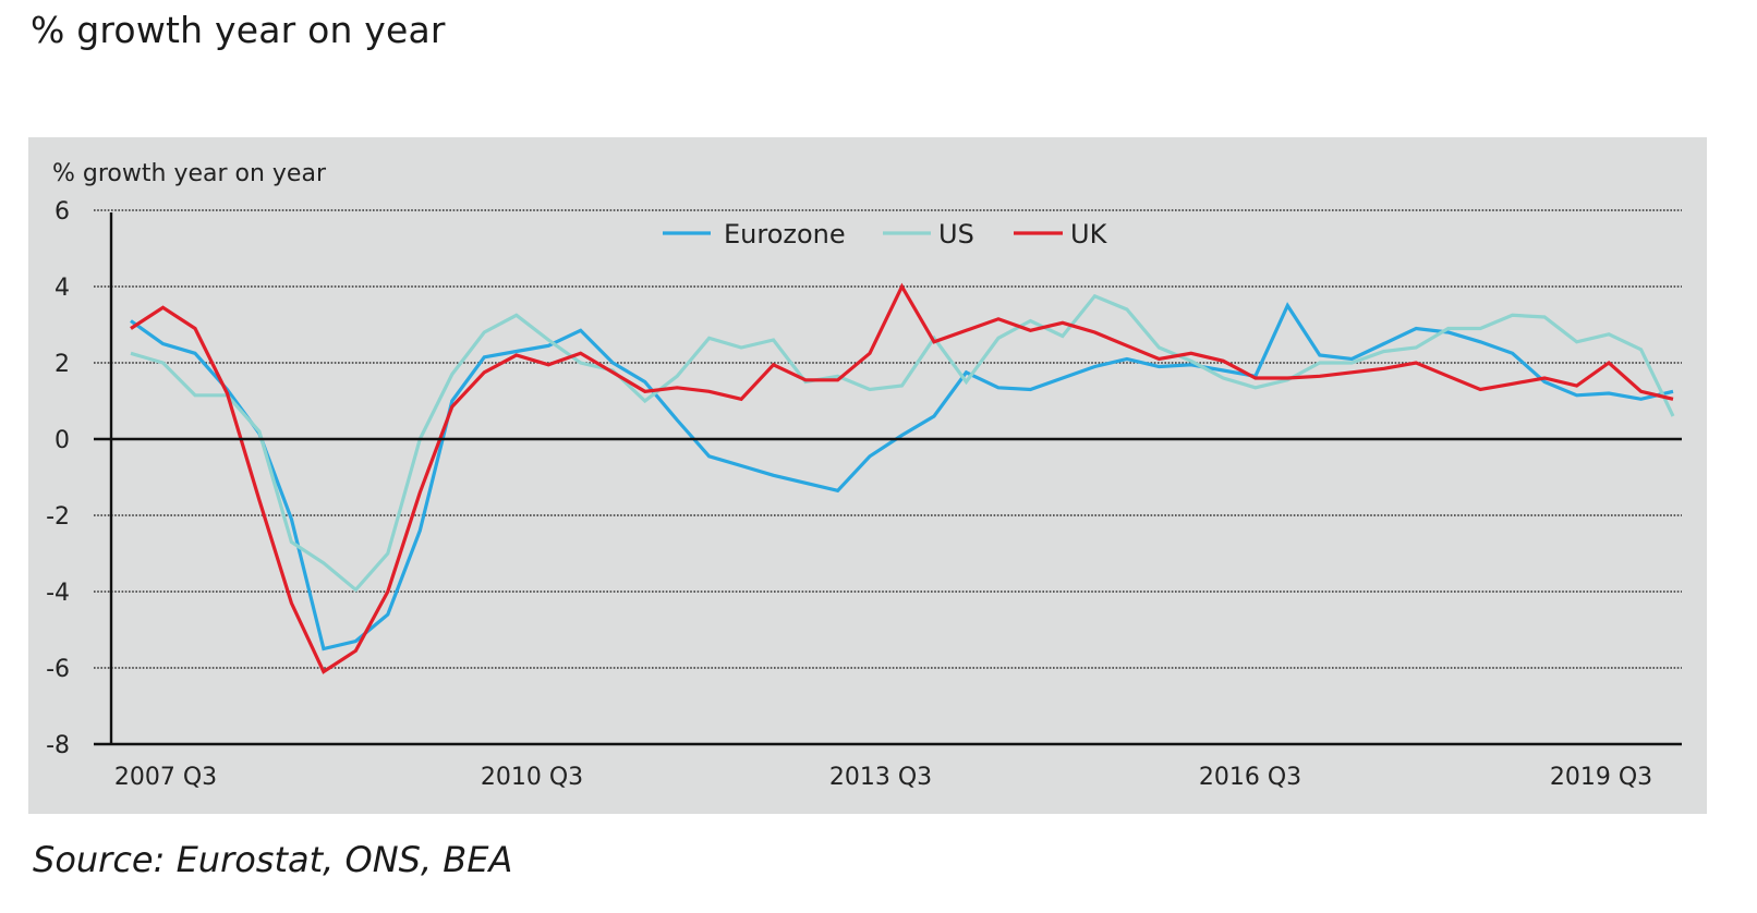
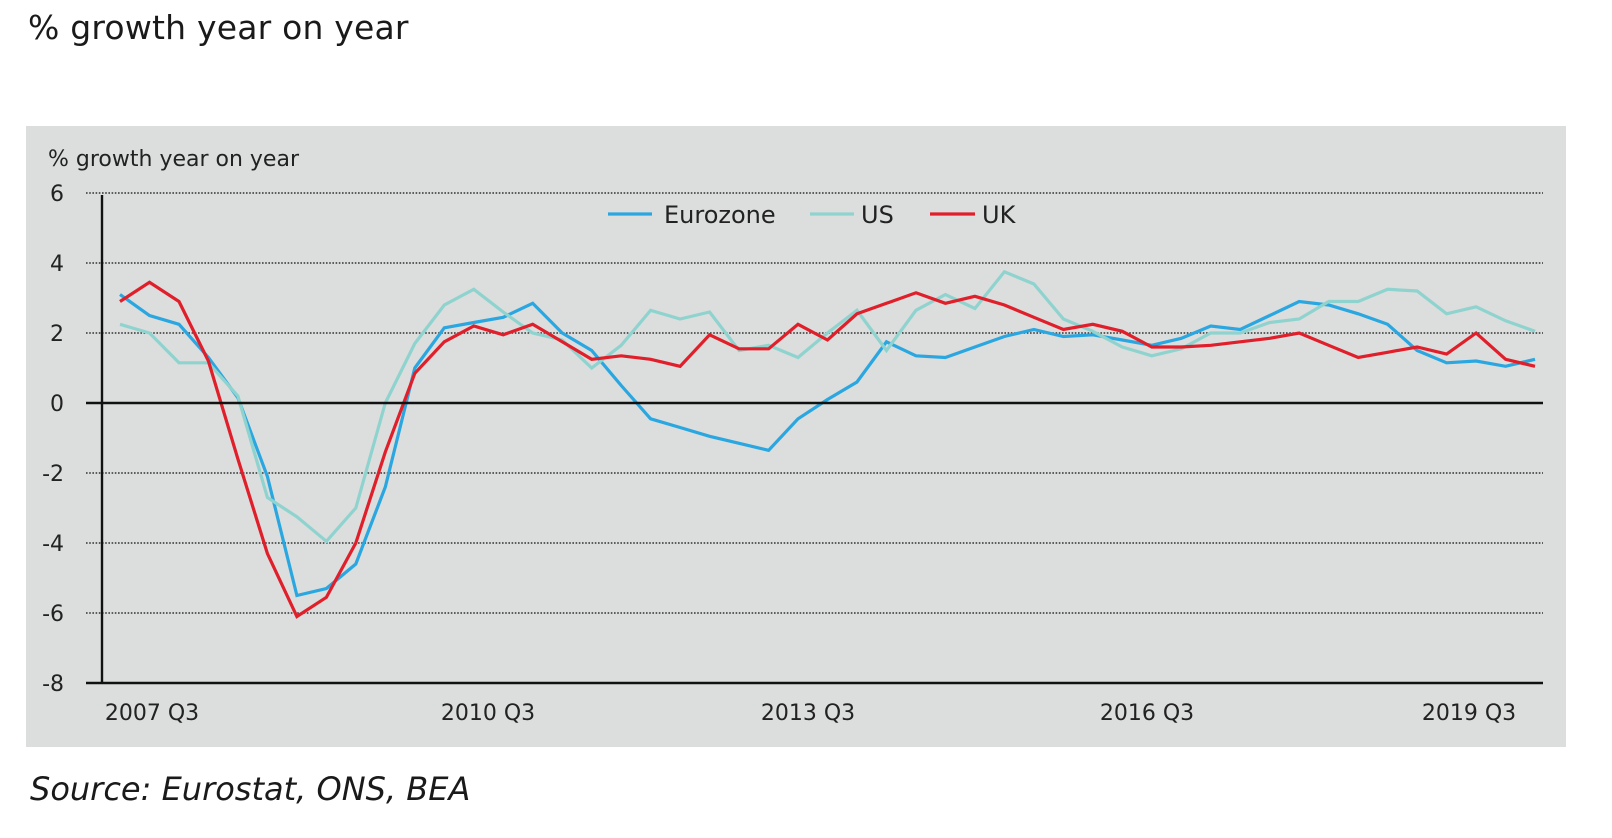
US/2013 Q3: 1.4 -> 2.0
UK/2013 Q3: 4.0 -> 1.8
Eurozone/2016 Q3: 3.5 -> 1.9
US/2019 Q3: 0.6 -> 2.0
